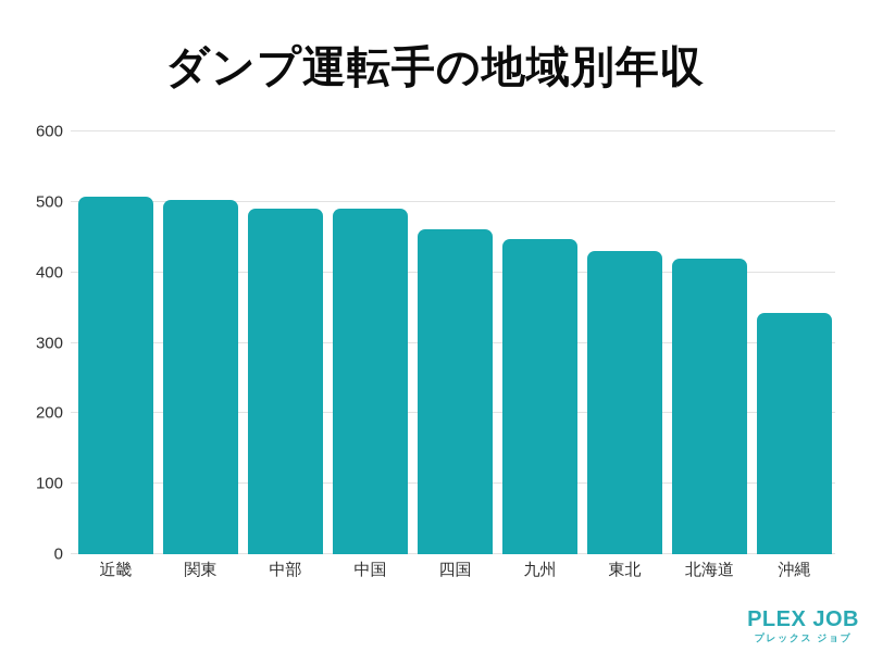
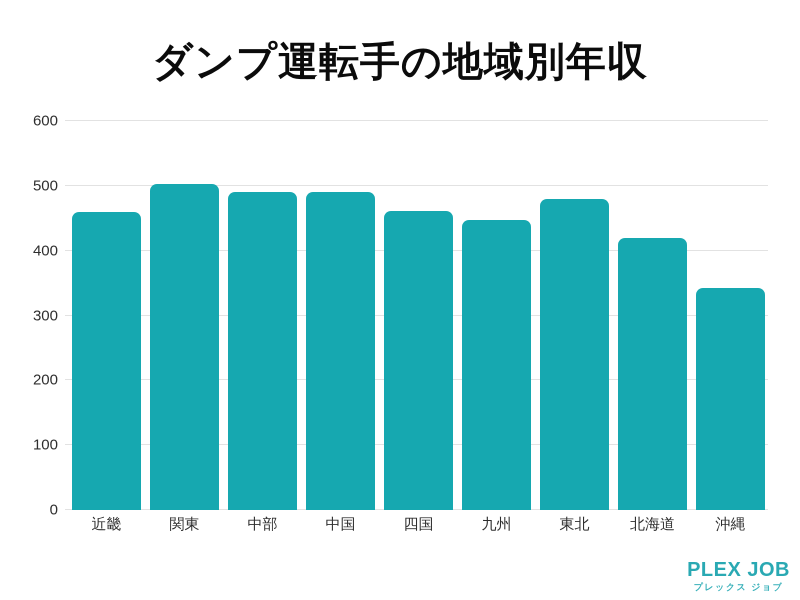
近畿: 510 -> 460
東北: 430 -> 480
